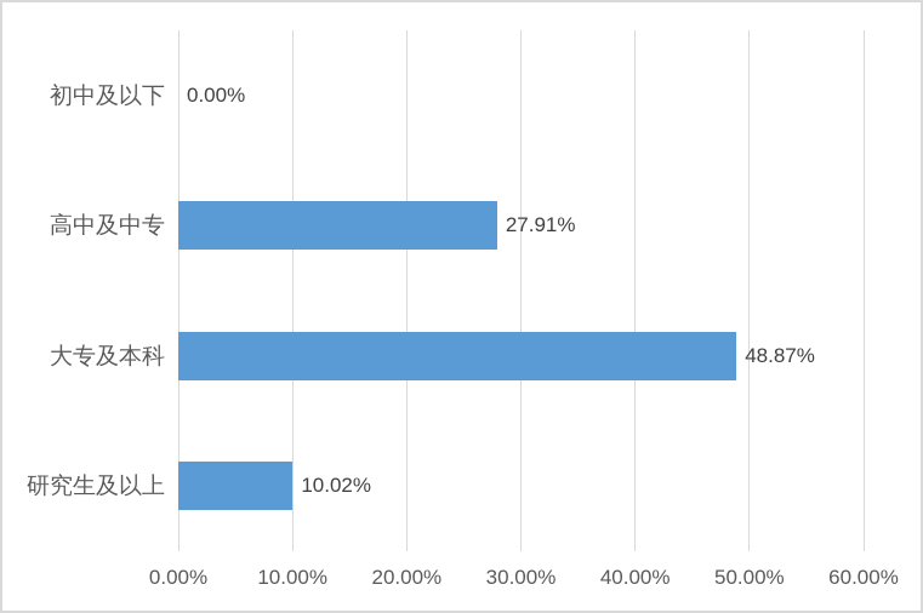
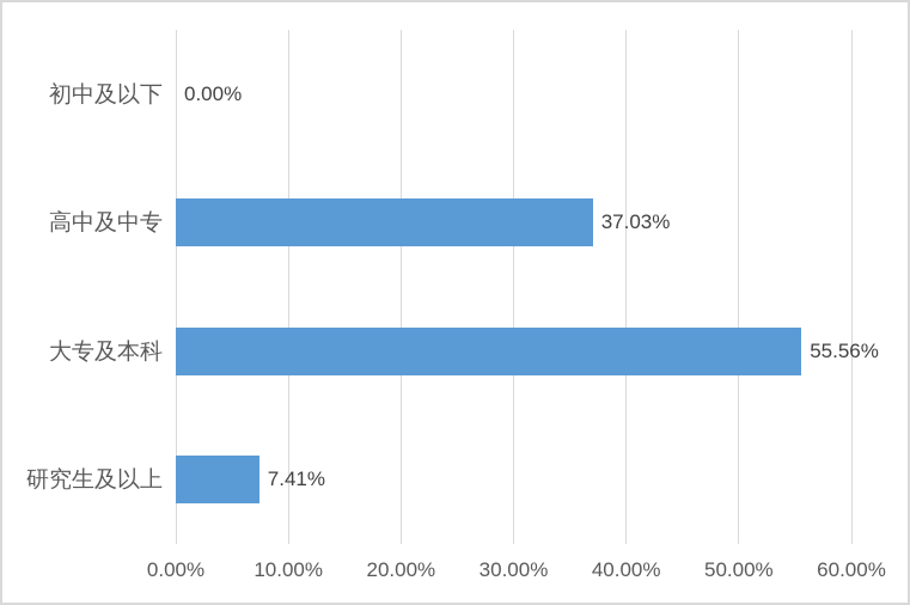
高中及中专: 27.91% -> 37.03%
大专及本科: 48.87% -> 55.56%
研究生及以上: 10.02% -> 7.41%
